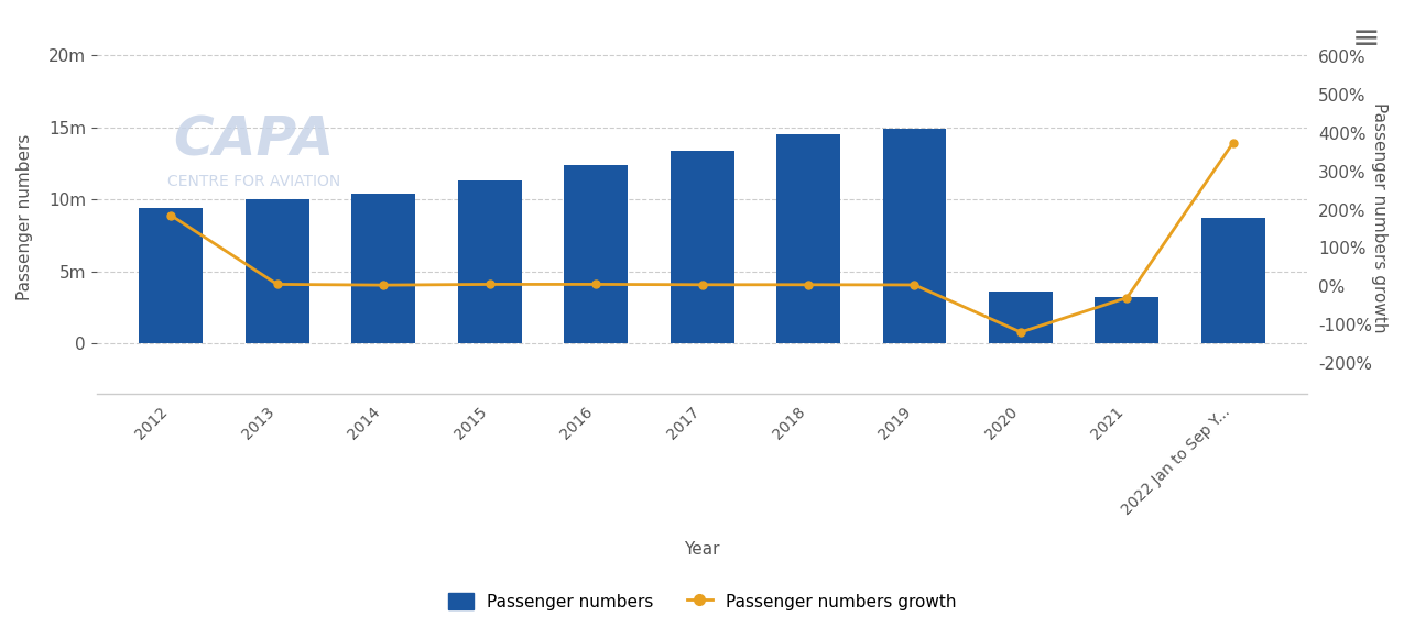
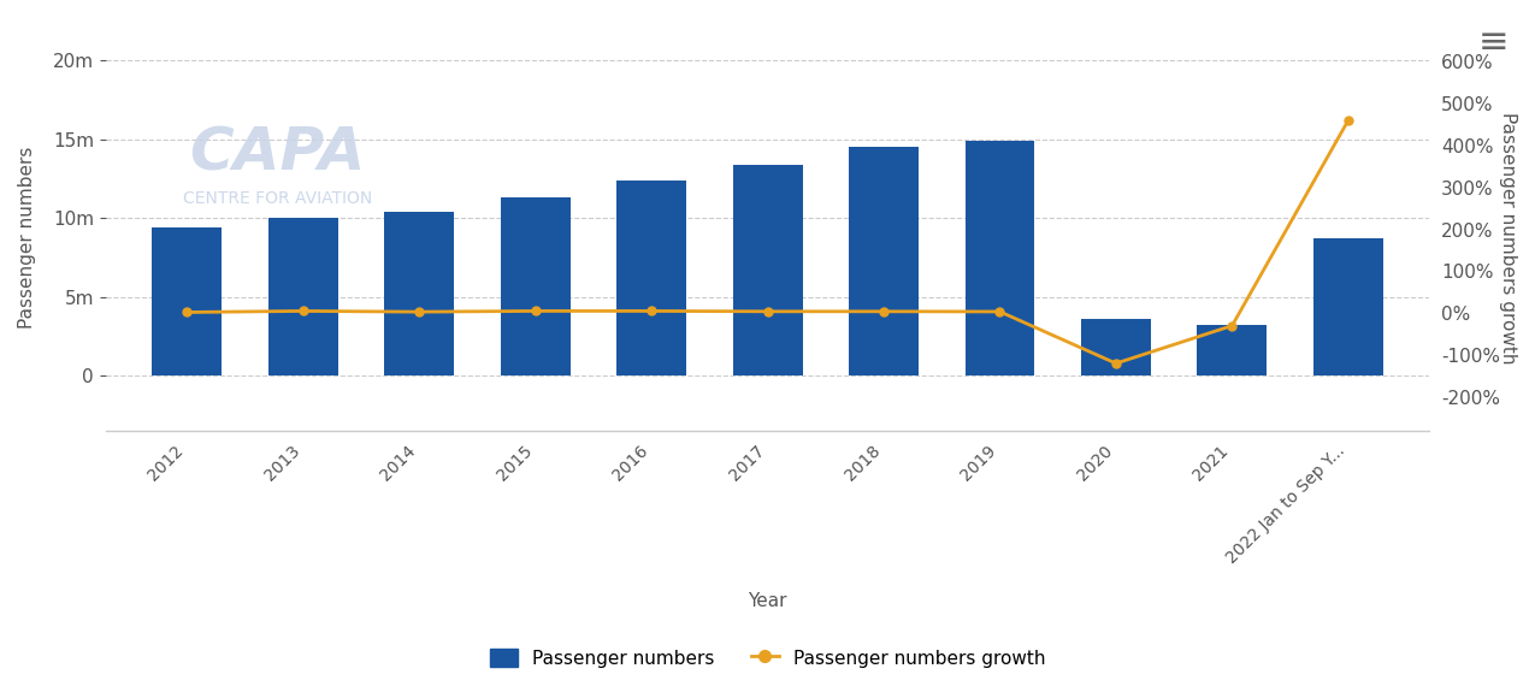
Passenger numbers growth/2012: 185% -> 2%
Passenger numbers growth/2022 Jan to Sep Y...: 375% -> 460%
